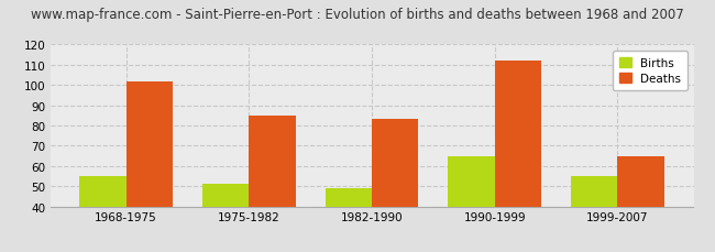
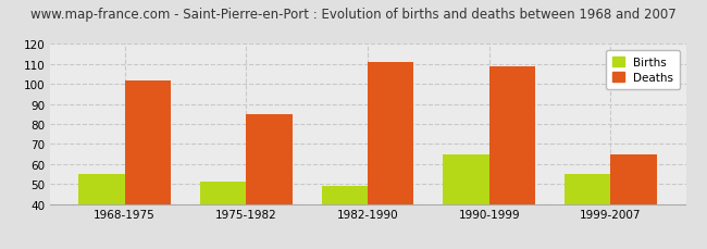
Deaths/1982-1990: 83 -> 111
Deaths/1990-1999: 112 -> 109
